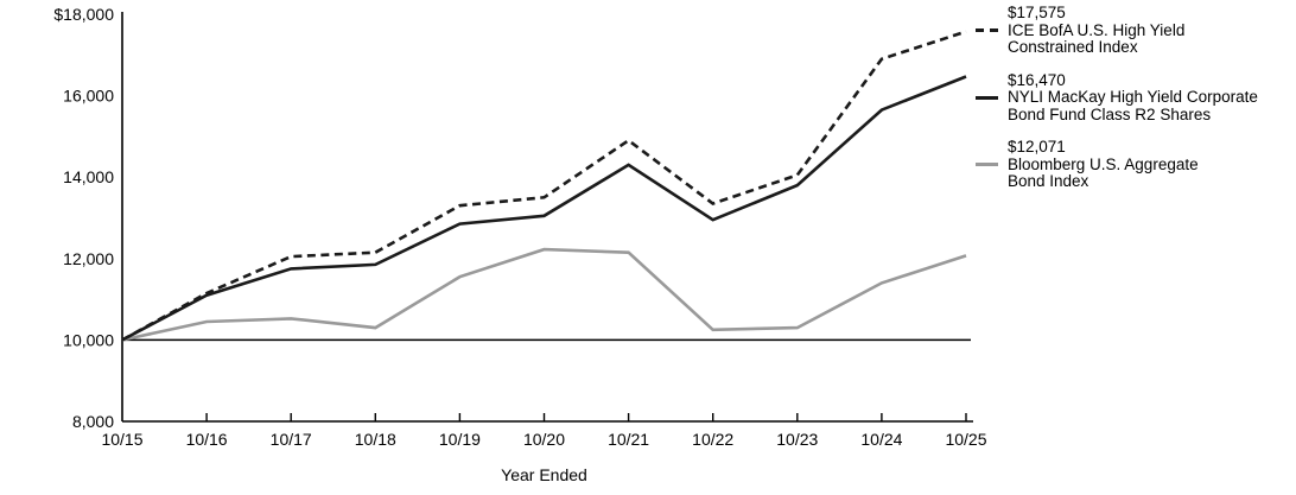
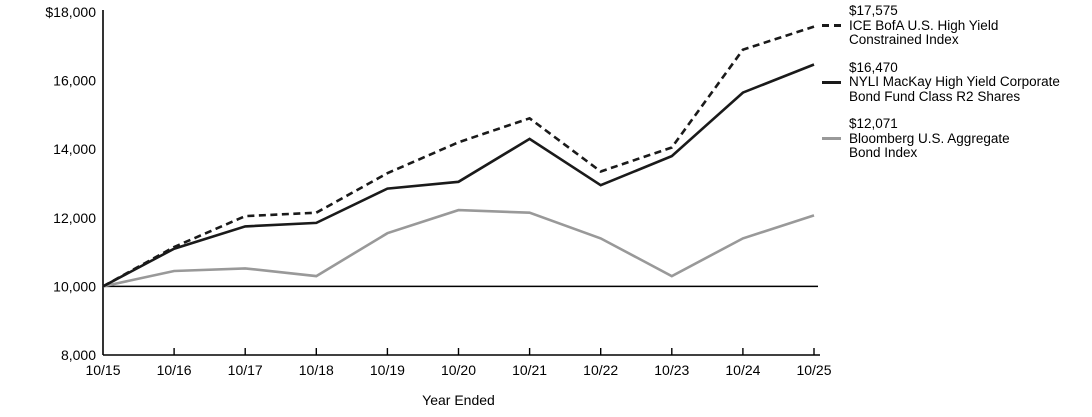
ICE BofA U.S. High Yield Constrained Index/10/20: $13500 -> $14200
Bloomberg U.S. Aggregate Bond Index/10/22: $10200 -> $11400
